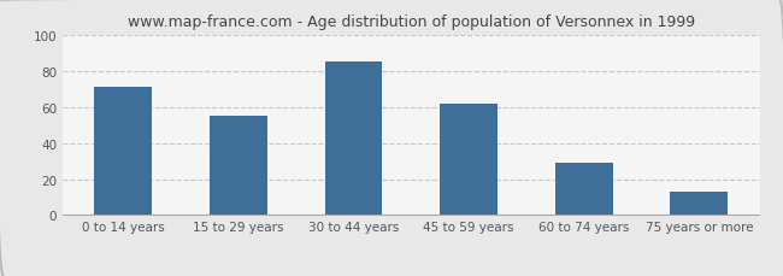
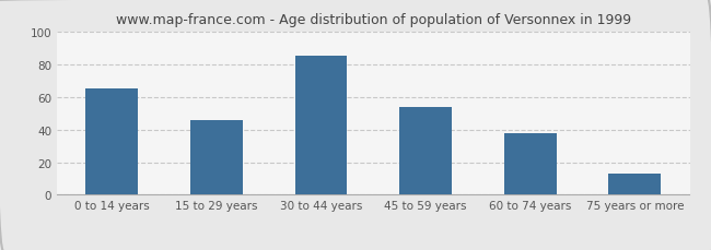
0 to 14 years: 71 -> 65
15 to 29 years: 55 -> 46
45 to 59 years: 62 -> 54
60 to 74 years: 29 -> 38
